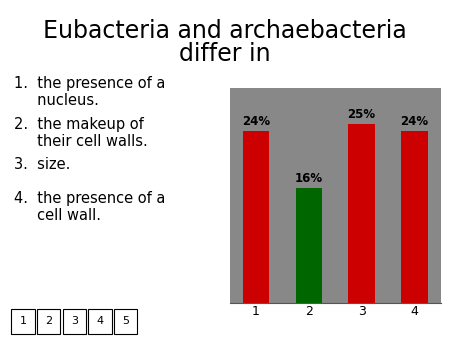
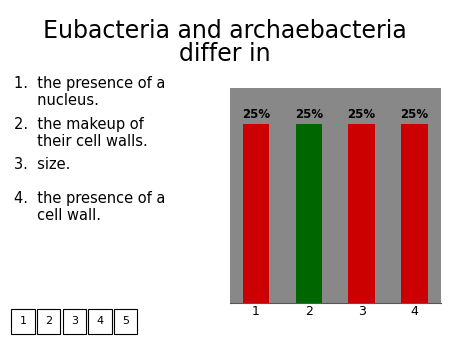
1: 24% -> 25%
2: 16% -> 25%
4: 24% -> 25%
